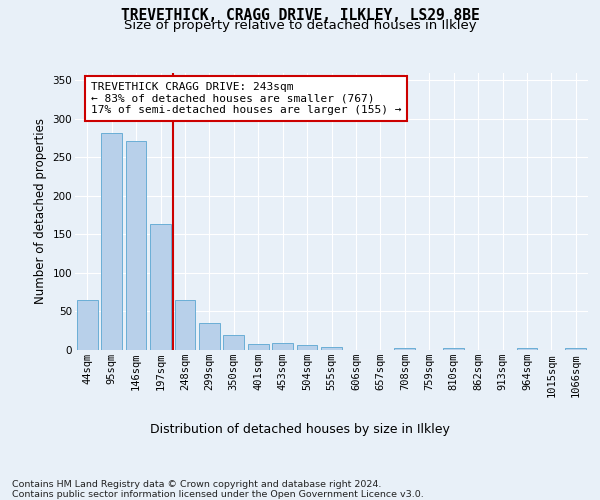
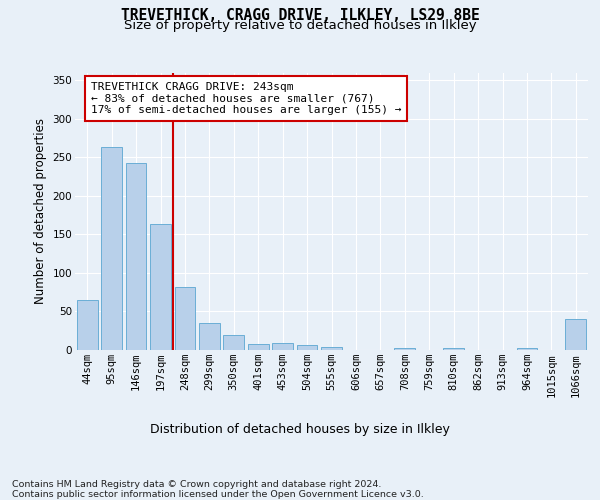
95sqm: 282 -> 264
146sqm: 271 -> 242
248sqm: 65 -> 82
1066sqm: 2 -> 40
